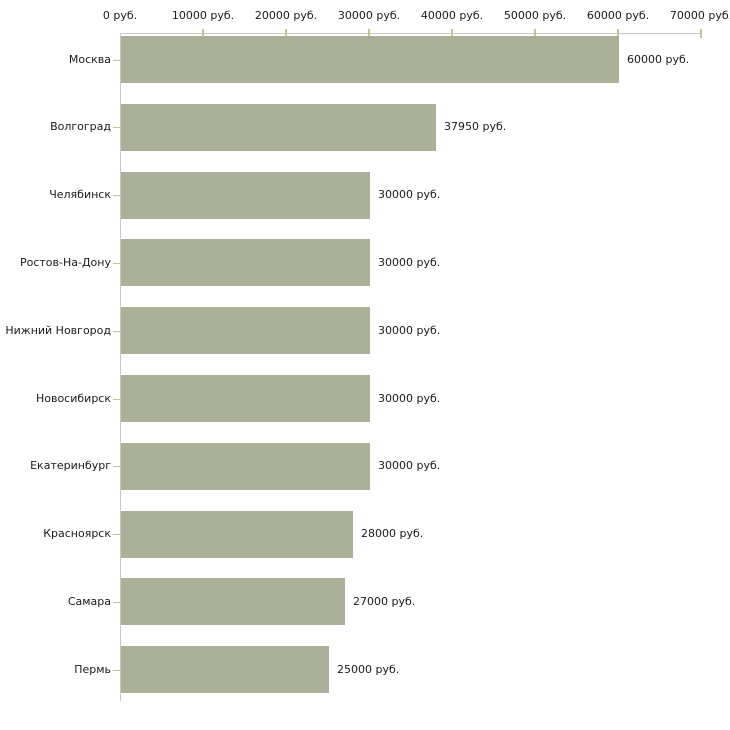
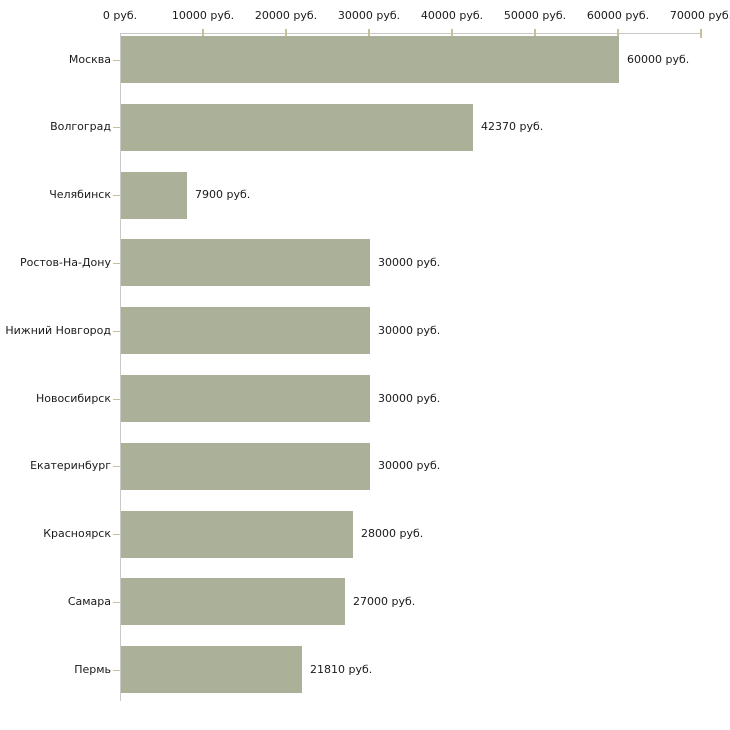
Волгоград: 37950 -> 42370
Челябинск: 30000 -> 7900
Пермь: 25000 -> 21810
